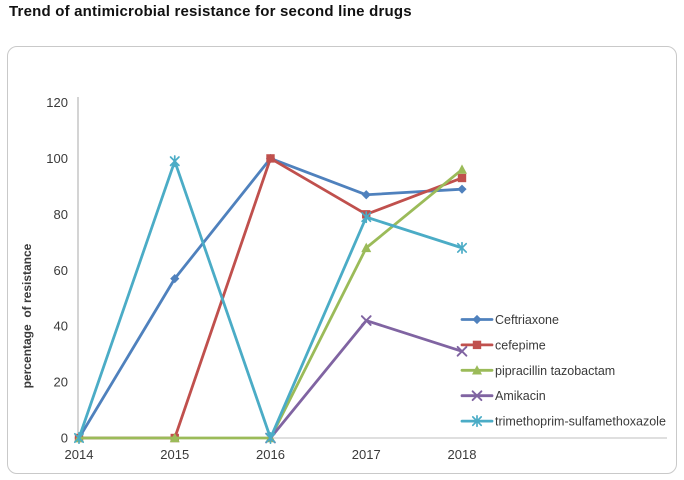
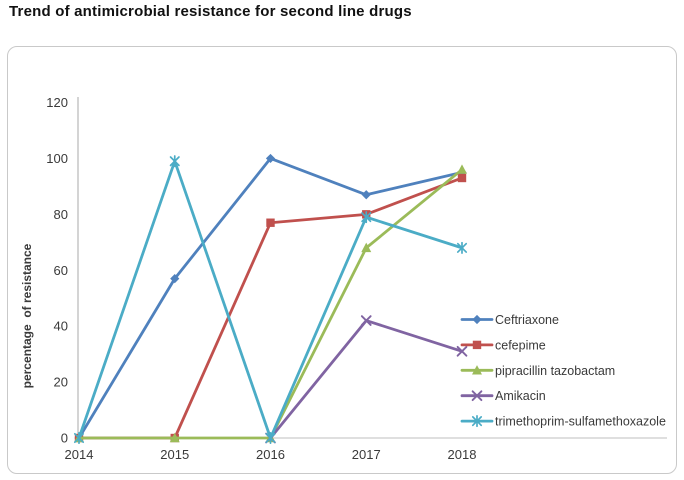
cefepime/2016: 100 -> 77
Ceftriaxone/2018: 89 -> 95
